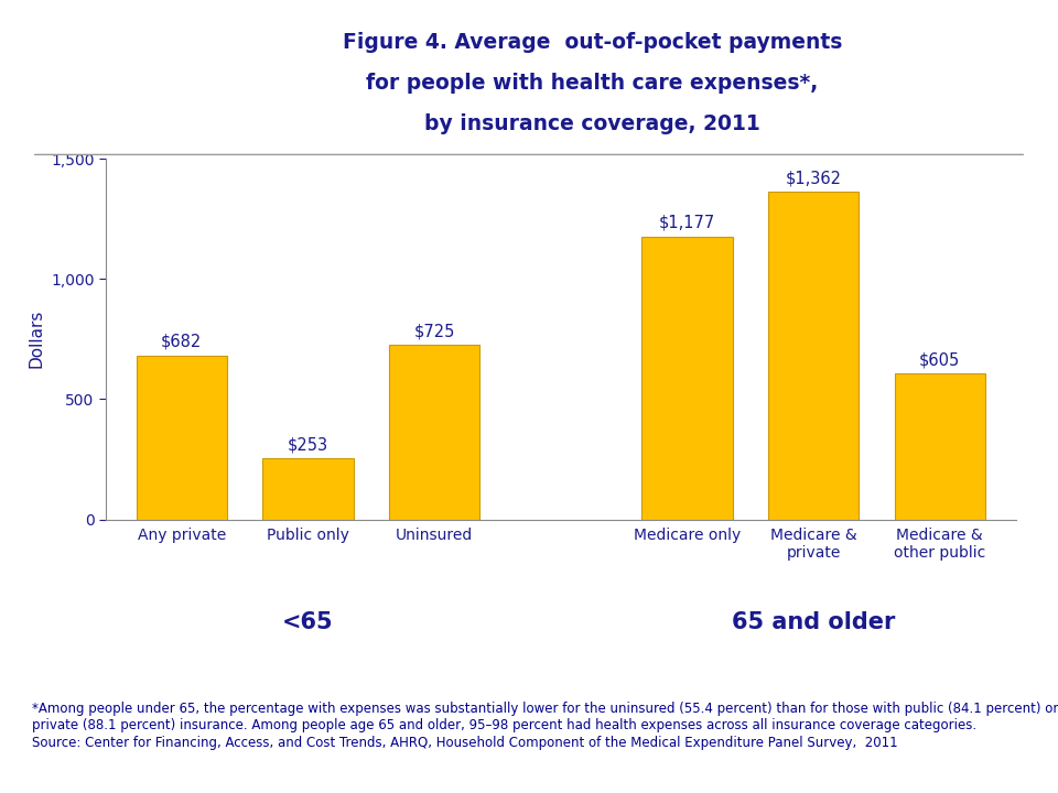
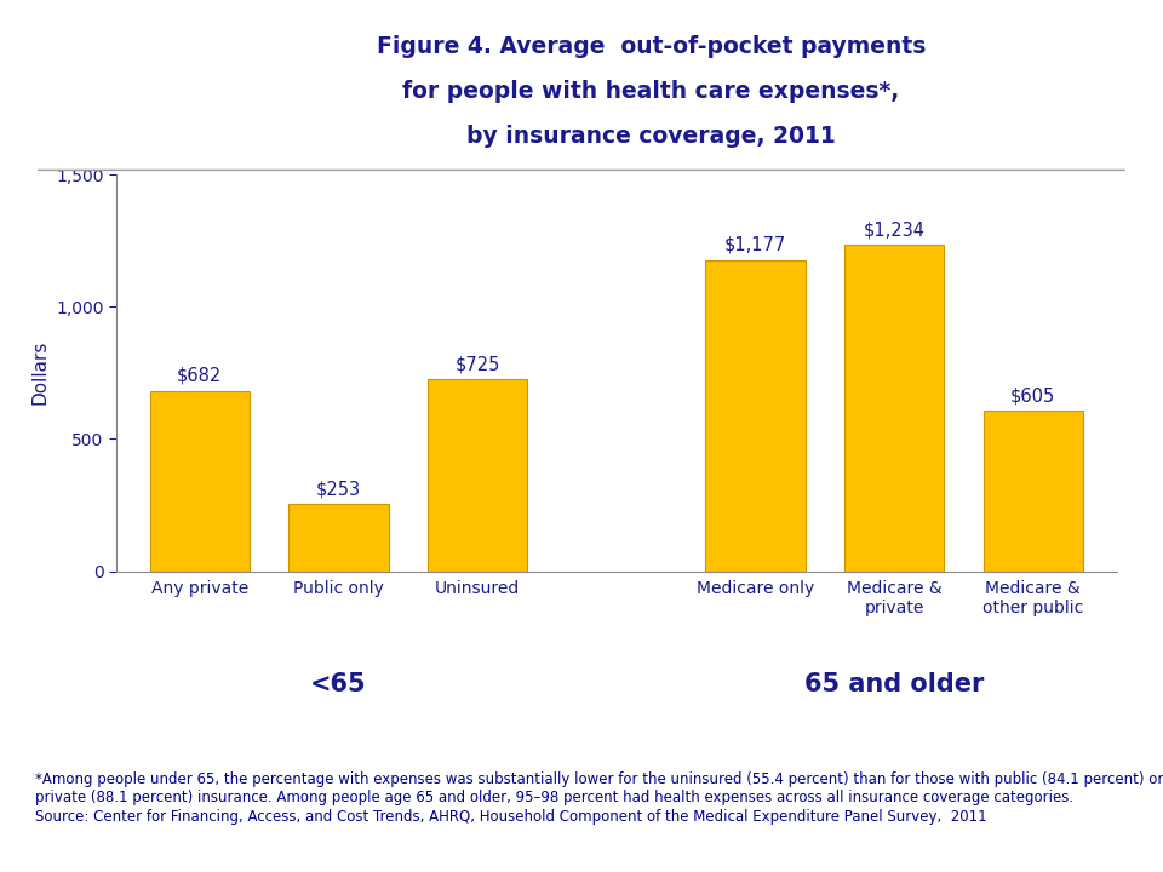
Medicare & private: $1,362 -> $1,234
